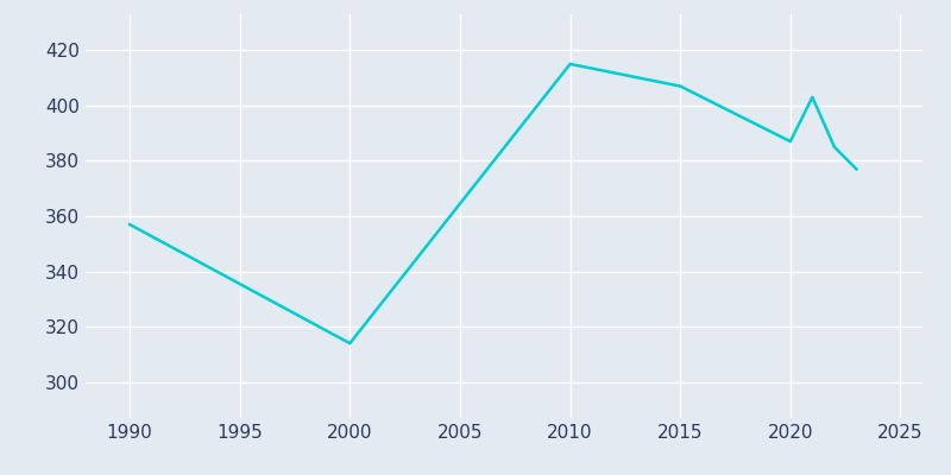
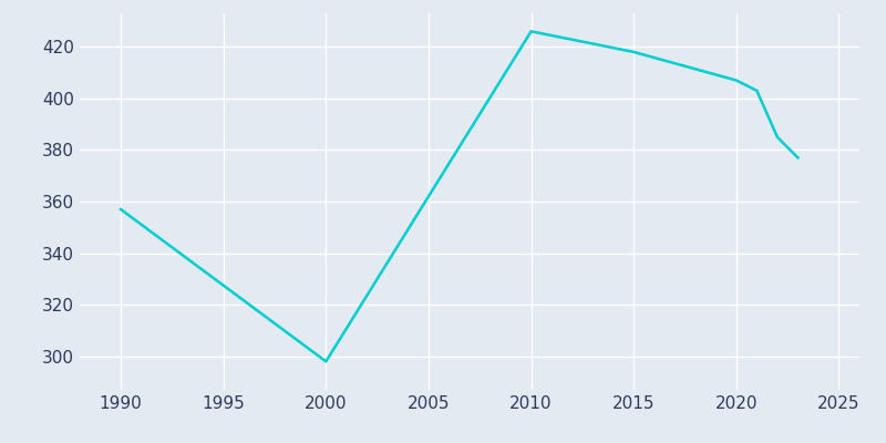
2000: 314 -> 298
2010: 415 -> 426
2015: 407 -> 418
2020: 387 -> 407
